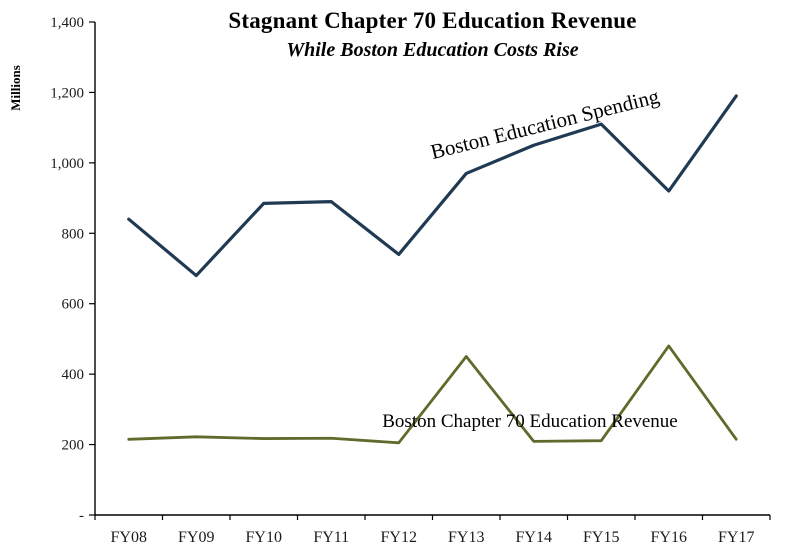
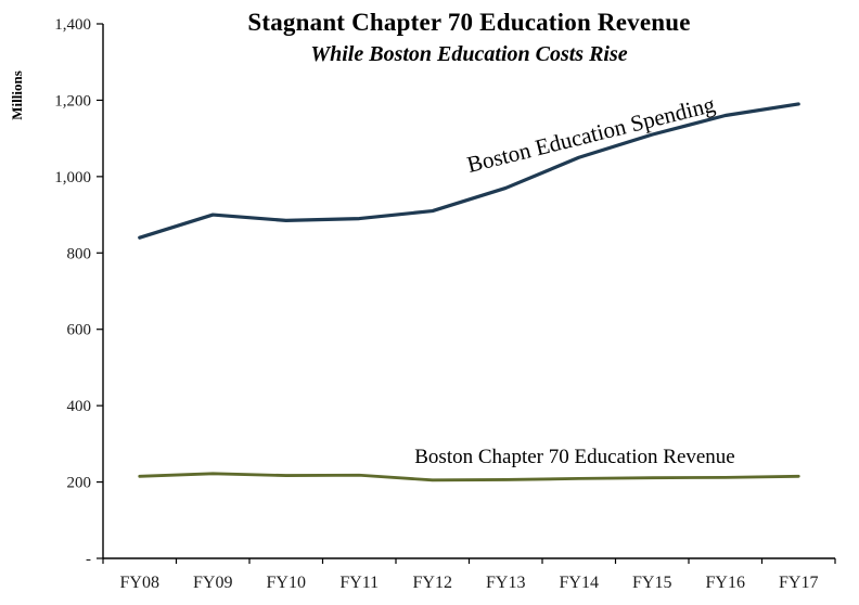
Boston Education Spending/FY09: 680 -> 900
Boston Education Spending/FY12: 740 -> 910
Boston Chapter 70 Education Revenue/FY13: 450 -> 210
Boston Education Spending/FY16: 920 -> 1160
Boston Chapter 70 Education Revenue/FY16: 480 -> 210
